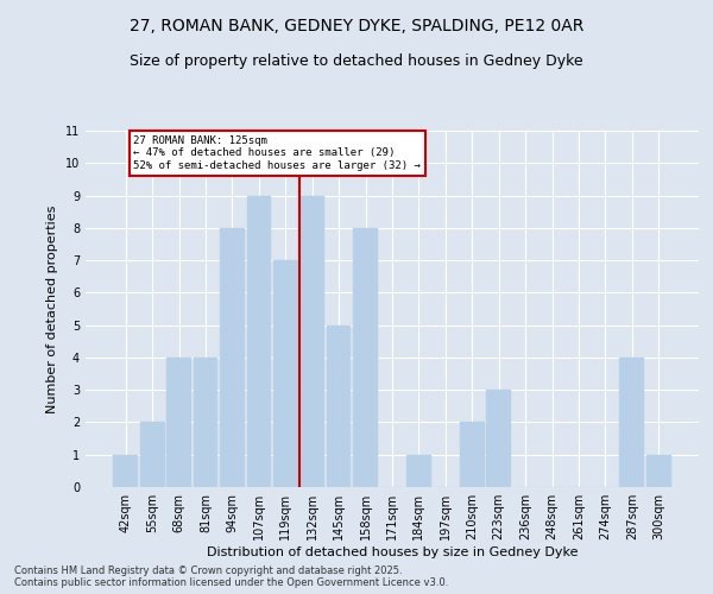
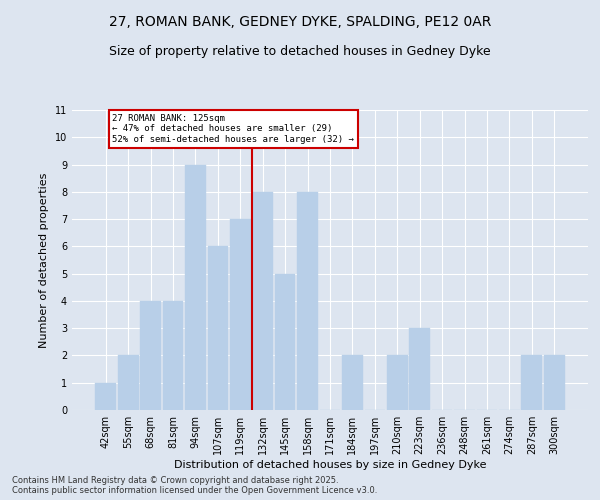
94sqm: 8 -> 9
107sqm: 9 -> 6
132sqm: 9 -> 8
184sqm: 1 -> 2
287sqm: 4 -> 2
300sqm: 1 -> 2
